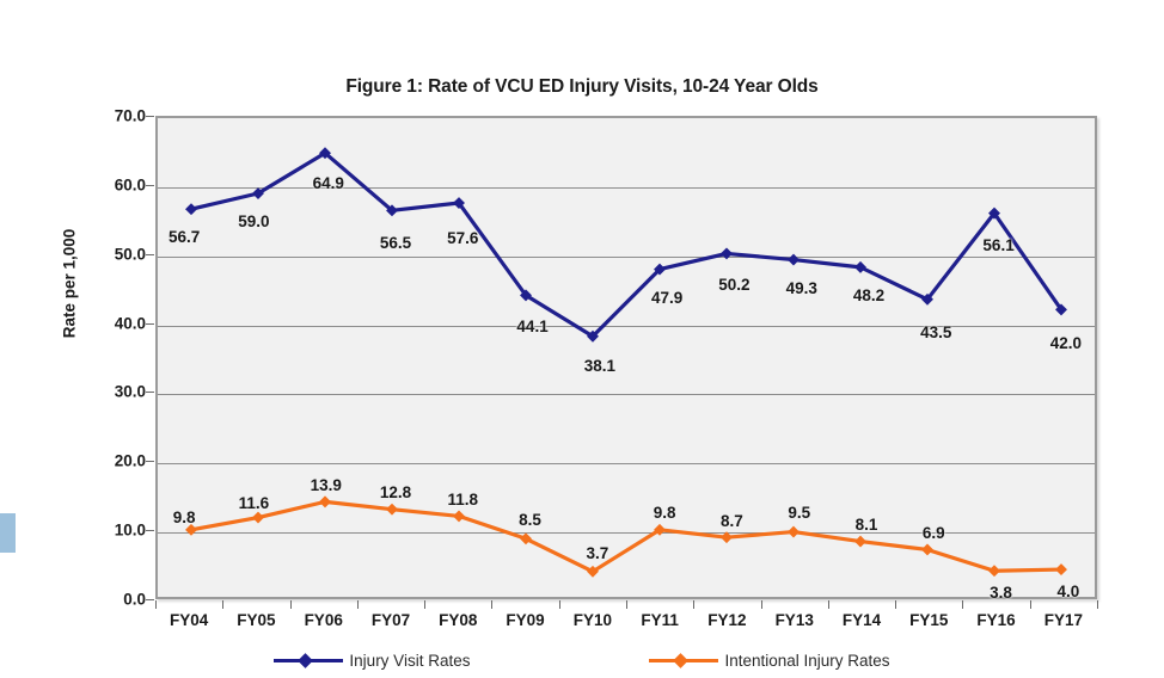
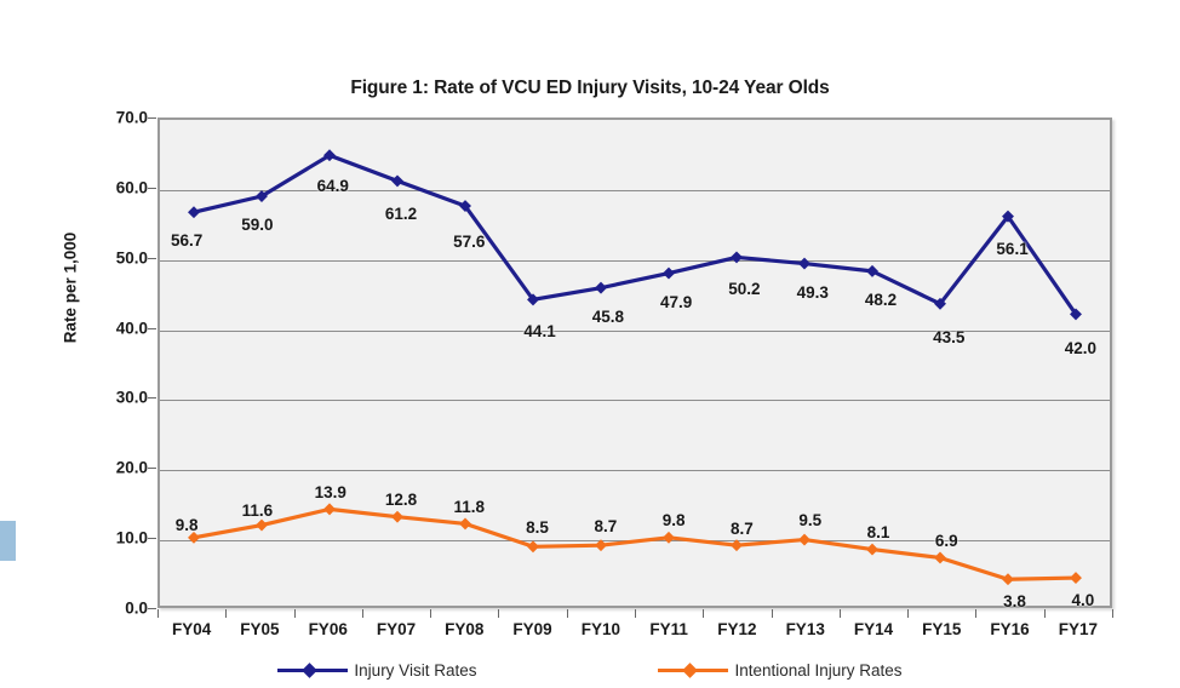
Injury Visit Rates/FY07: 56.5 -> 61.2
Injury Visit Rates/FY10: 38.1 -> 45.8
Intentional Injury Rates/FY10: 3.7 -> 8.7
